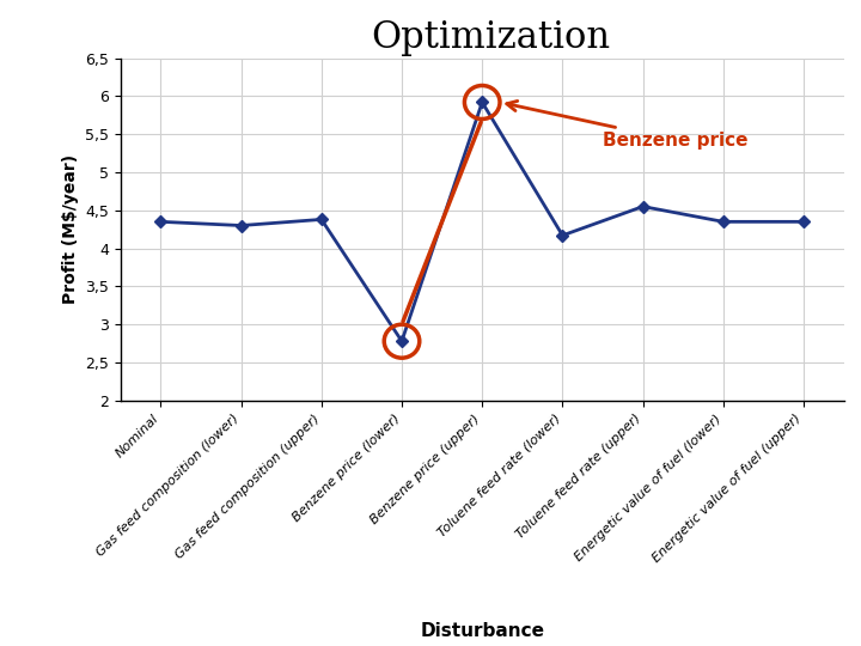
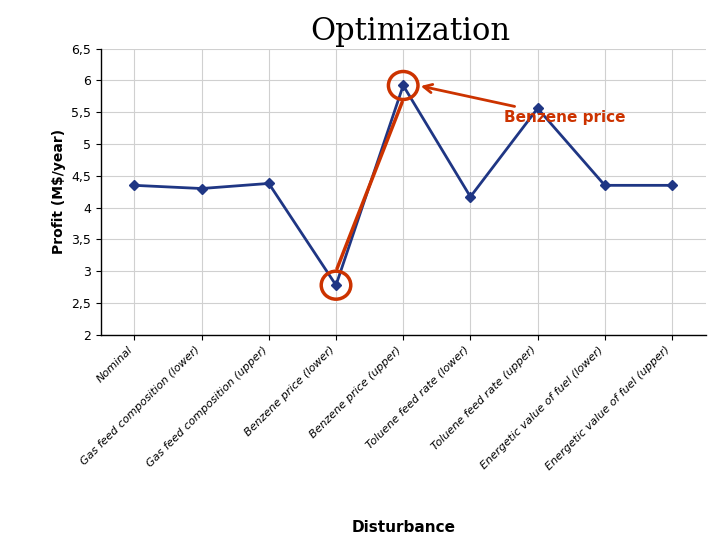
Toluene feed rate (upper): 4,55 -> 5,56
